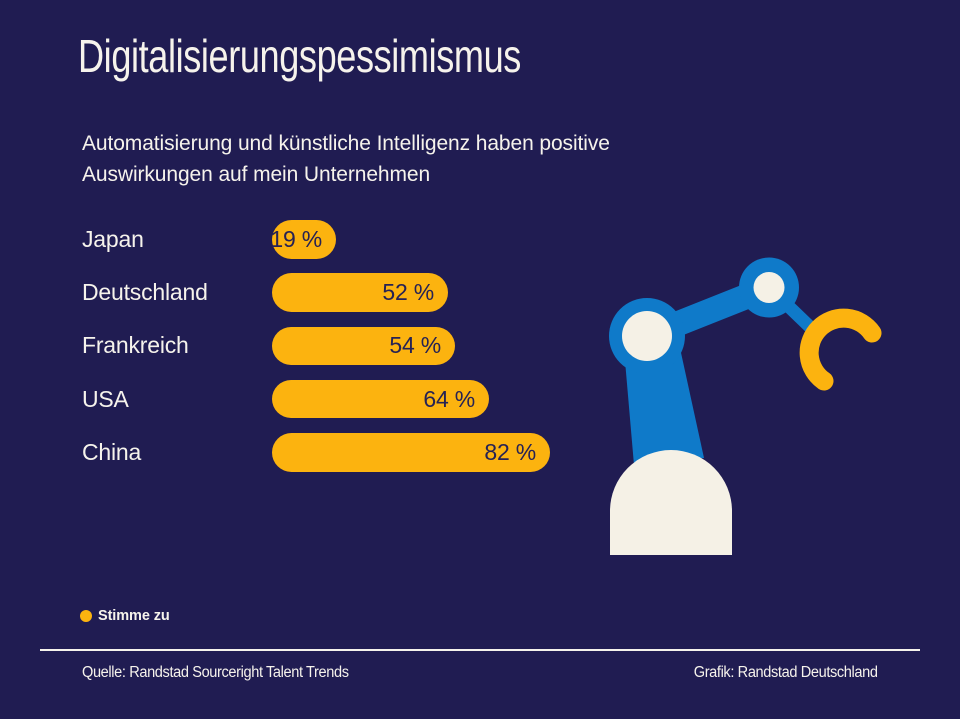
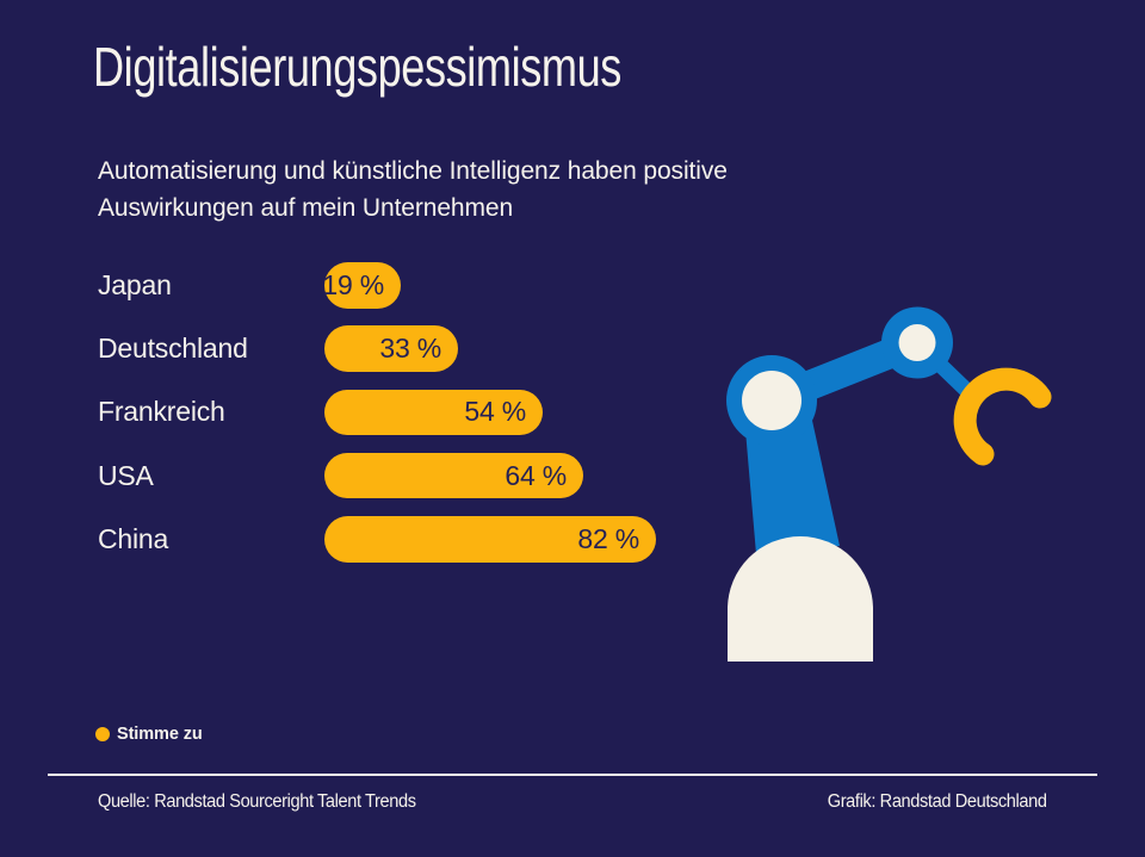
Deutschland: 52 -> 33
